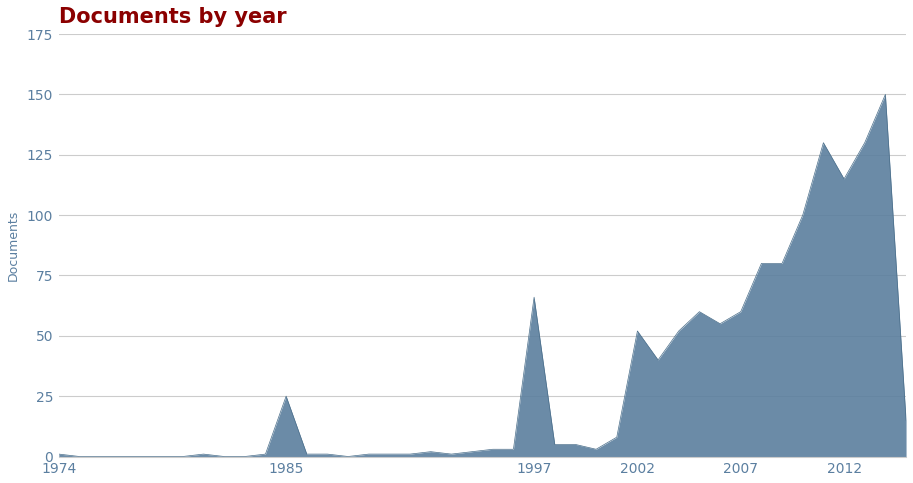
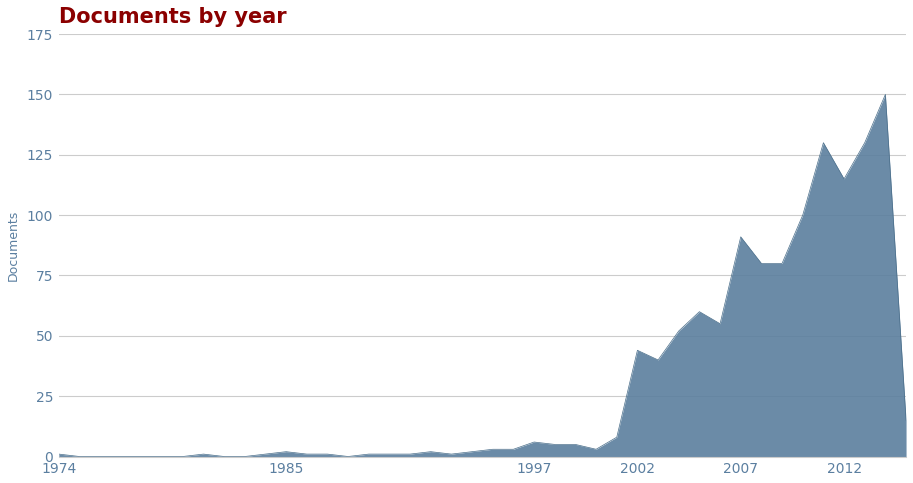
1985: 25 -> 2
1997: 66 -> 6
2002: 52 -> 44
2007: 60 -> 91
